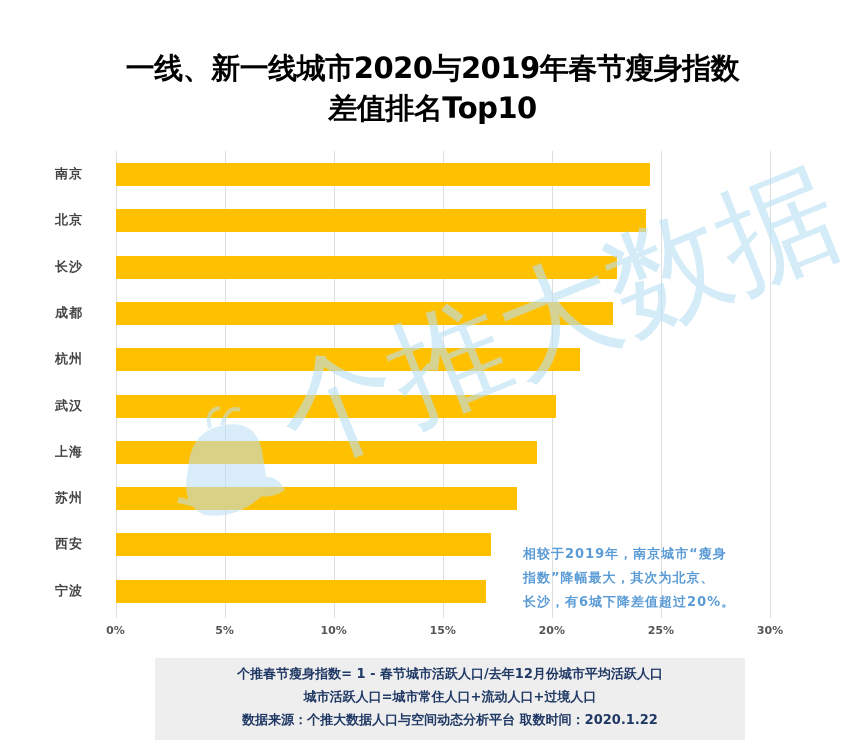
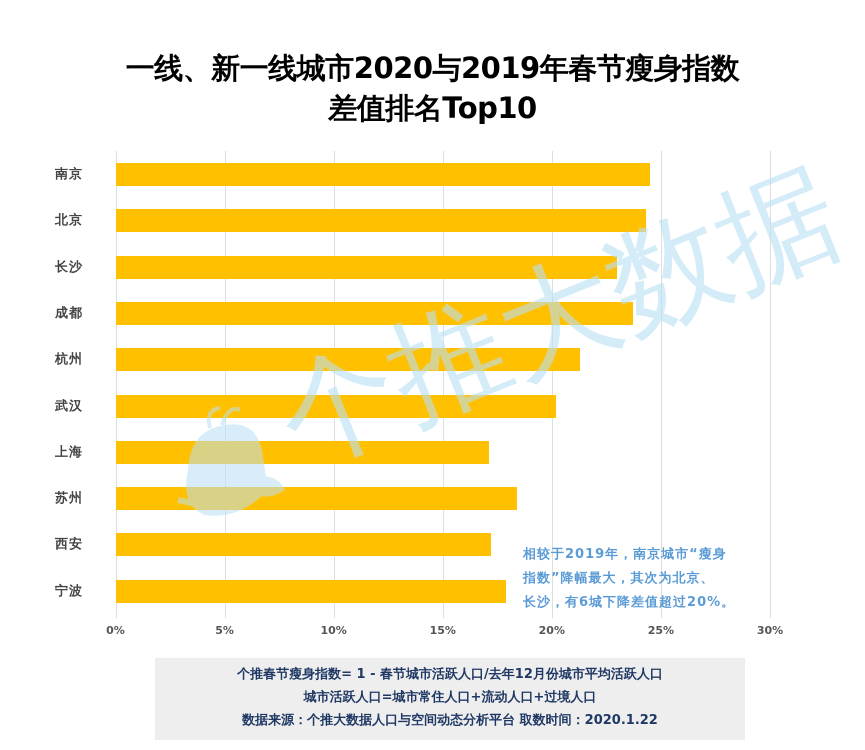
成都: 22.8% -> 23.7%
上海: 19.3% -> 17.1%
宁波: 17.0% -> 17.9%
